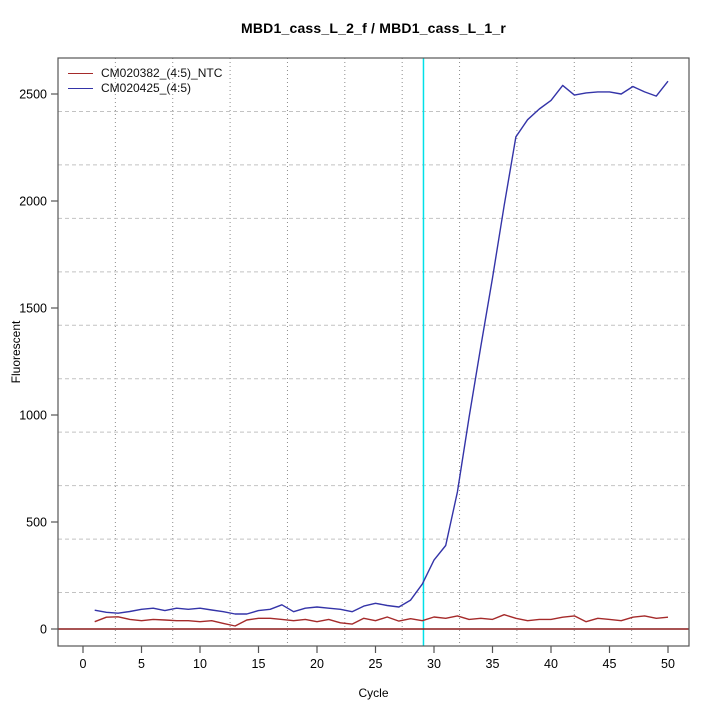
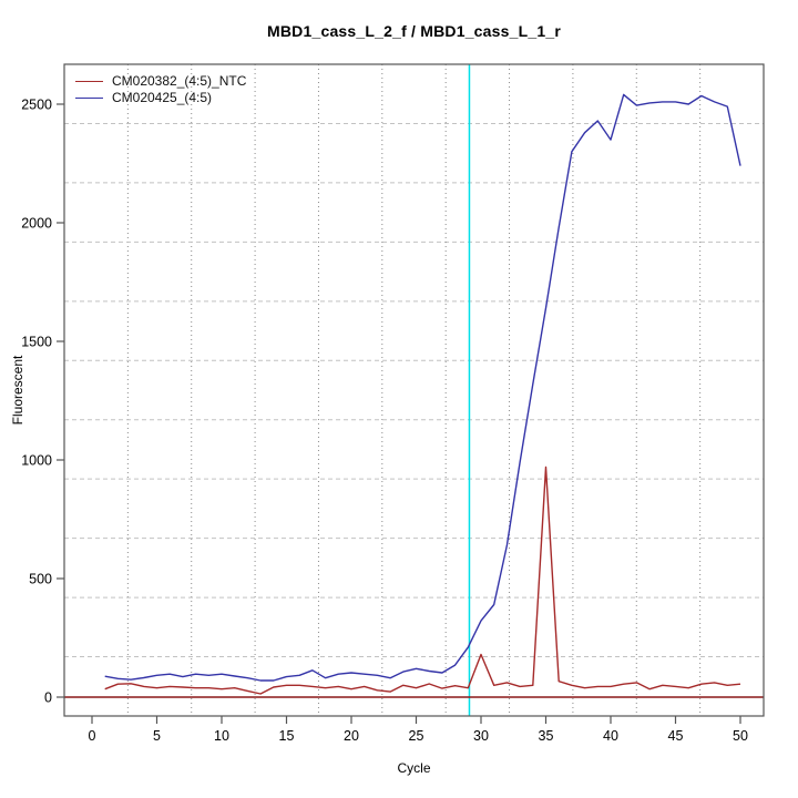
CM020382_(4:5)_NTC/30: 60 -> 180
CM020382_(4:5)_NTC/35: 40 -> 970
CM020425_(4:5)/40: 2470 -> 2350
CM020425_(4:5)/50: 2560 -> 2240
